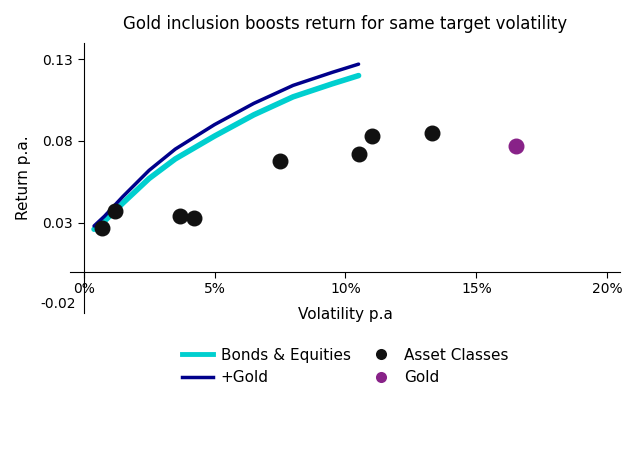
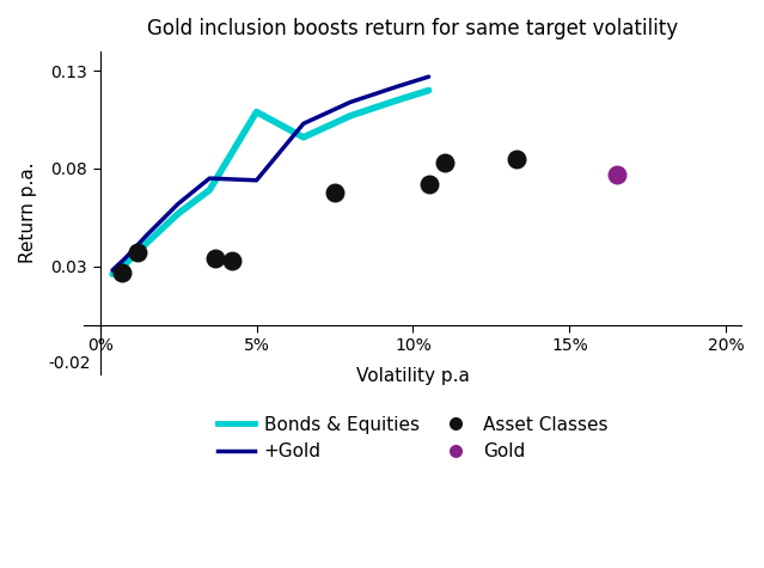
Bonds & Equities/5%: 0.083 -> 0.109
+Gold/5%: 0.090 -> 0.074
